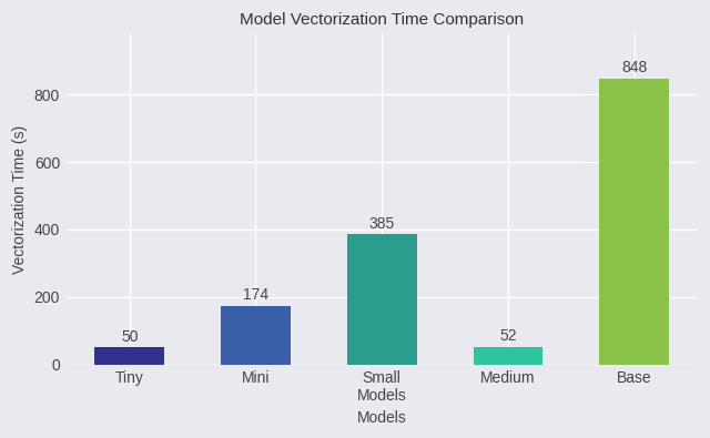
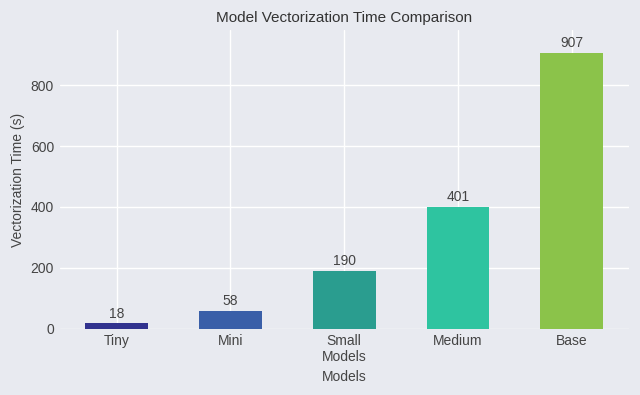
Tiny: 50 -> 18
Mini: 174 -> 58
Small Models: 385 -> 190
Medium: 52 -> 401
Base: 848 -> 907
